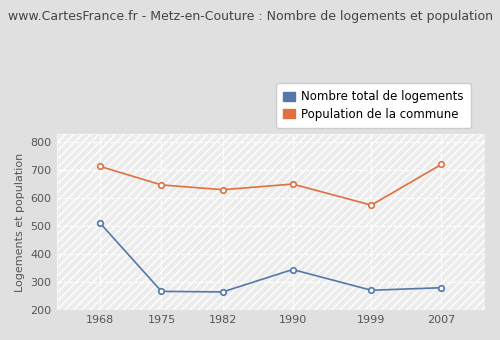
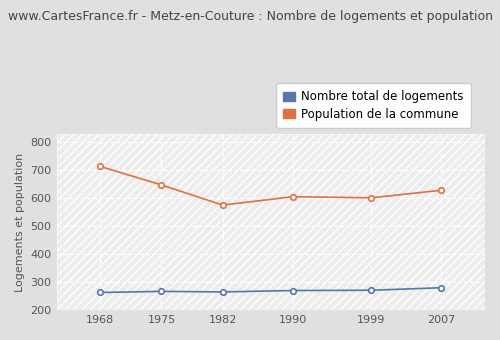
Nombre total de logements/1968: 510 -> 263
Population de la commune/1982: 630 -> 575
Nombre total de logements/1990: 345 -> 270
Population de la commune/1990: 650 -> 605
Population de la commune/1999: 575 -> 601
Population de la commune/2007: 720 -> 628
